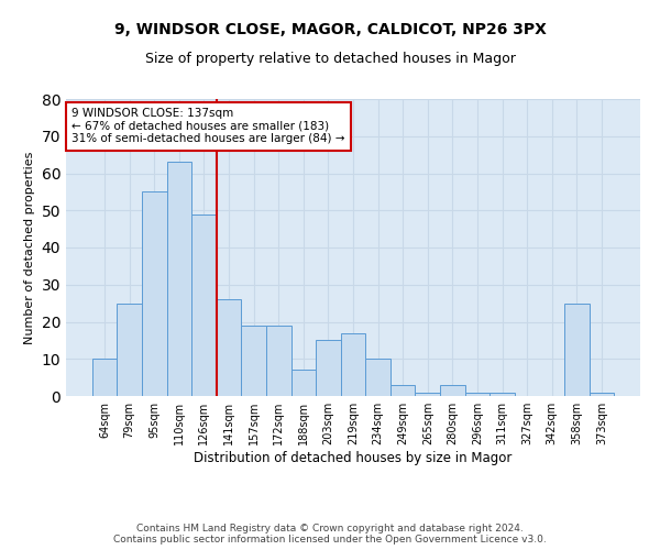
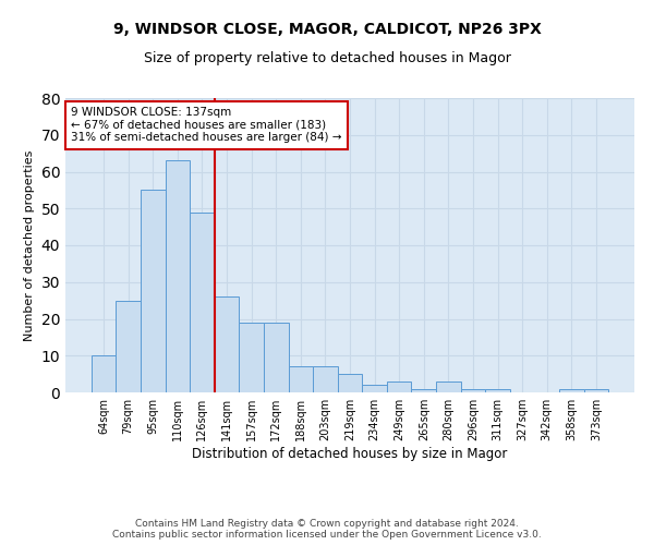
203sqm: 15 -> 7
219sqm: 17 -> 5
234sqm: 10 -> 2
358sqm: 25 -> 1
